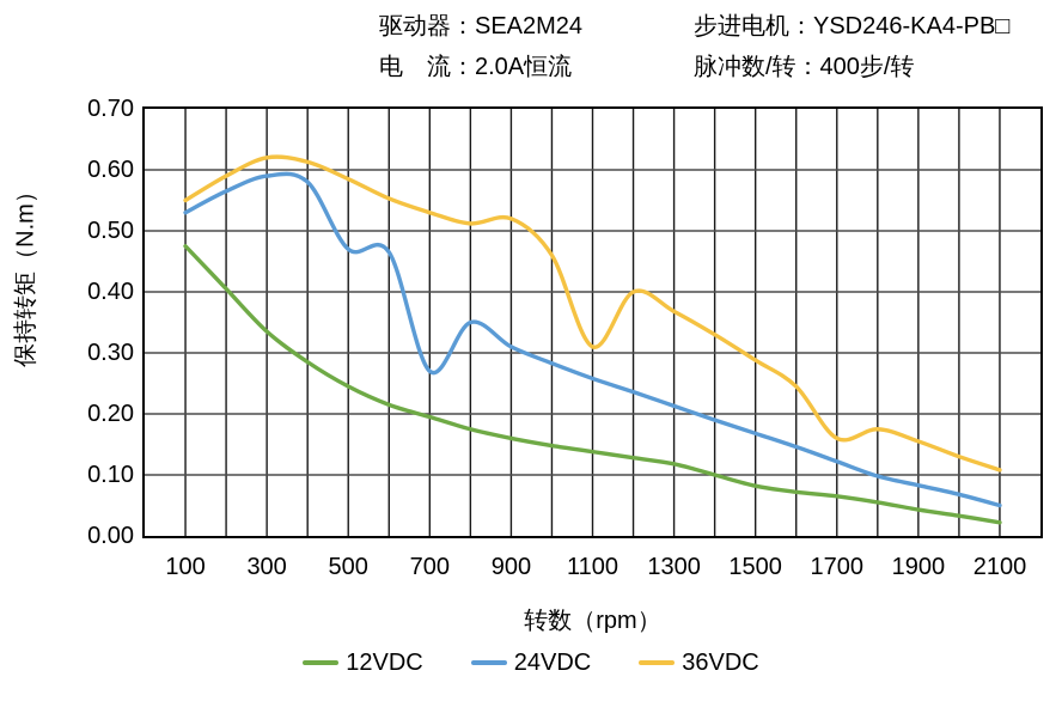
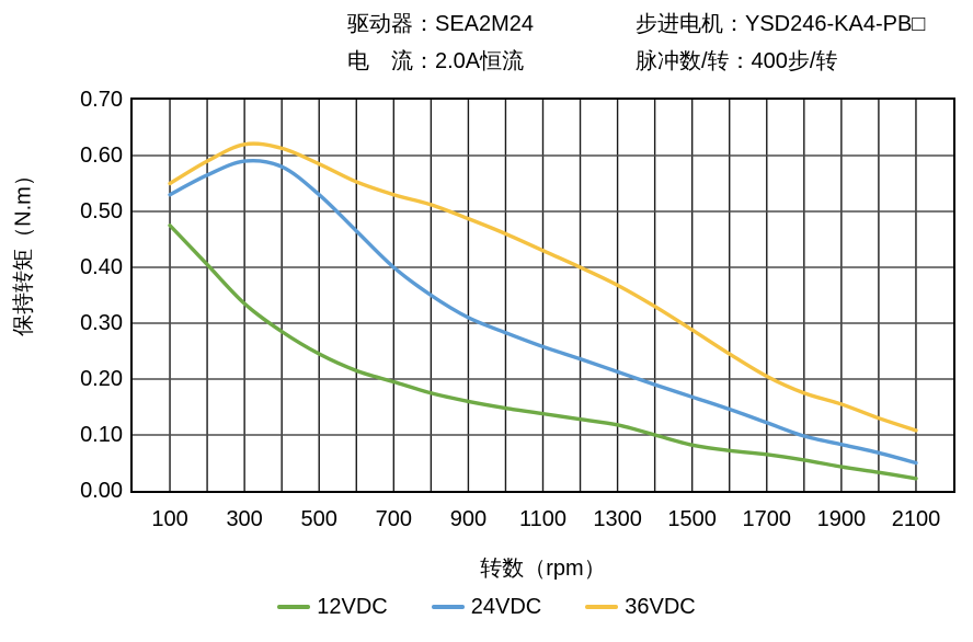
24VDC/500: 0.47 -> 0.53
24VDC/700: 0.27 -> 0.40
36VDC/900: 0.52 -> 0.49
36VDC/1100: 0.31 -> 0.43
36VDC/1700: 0.16 -> 0.20
